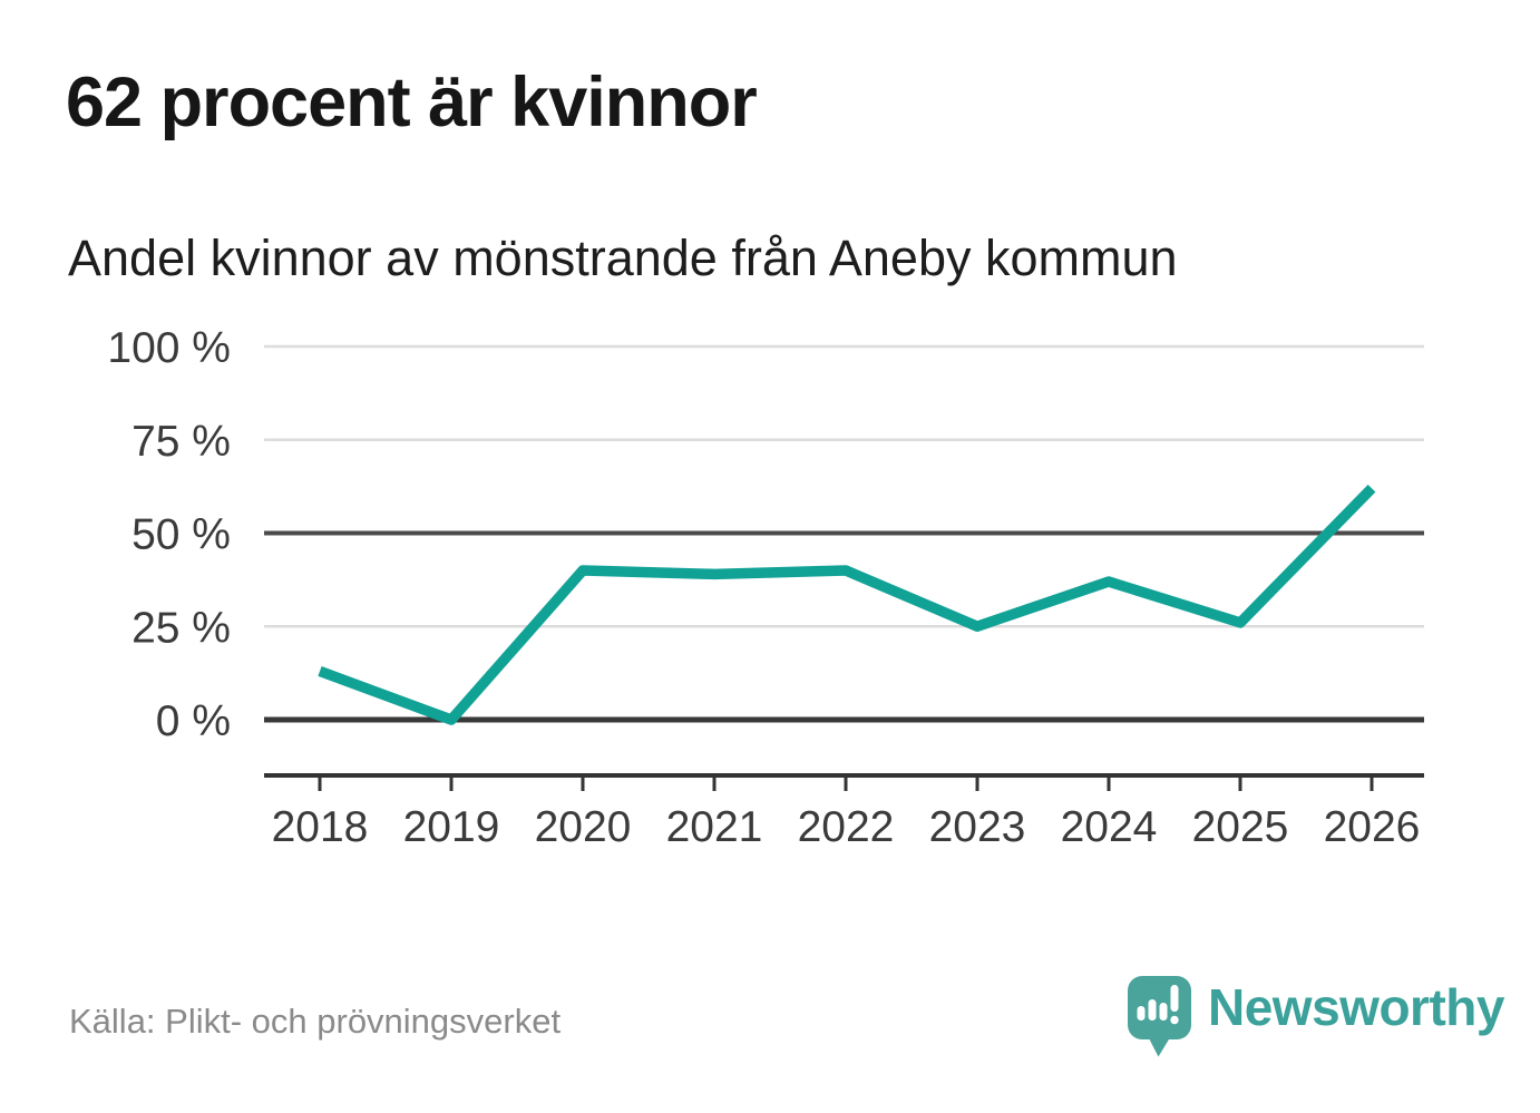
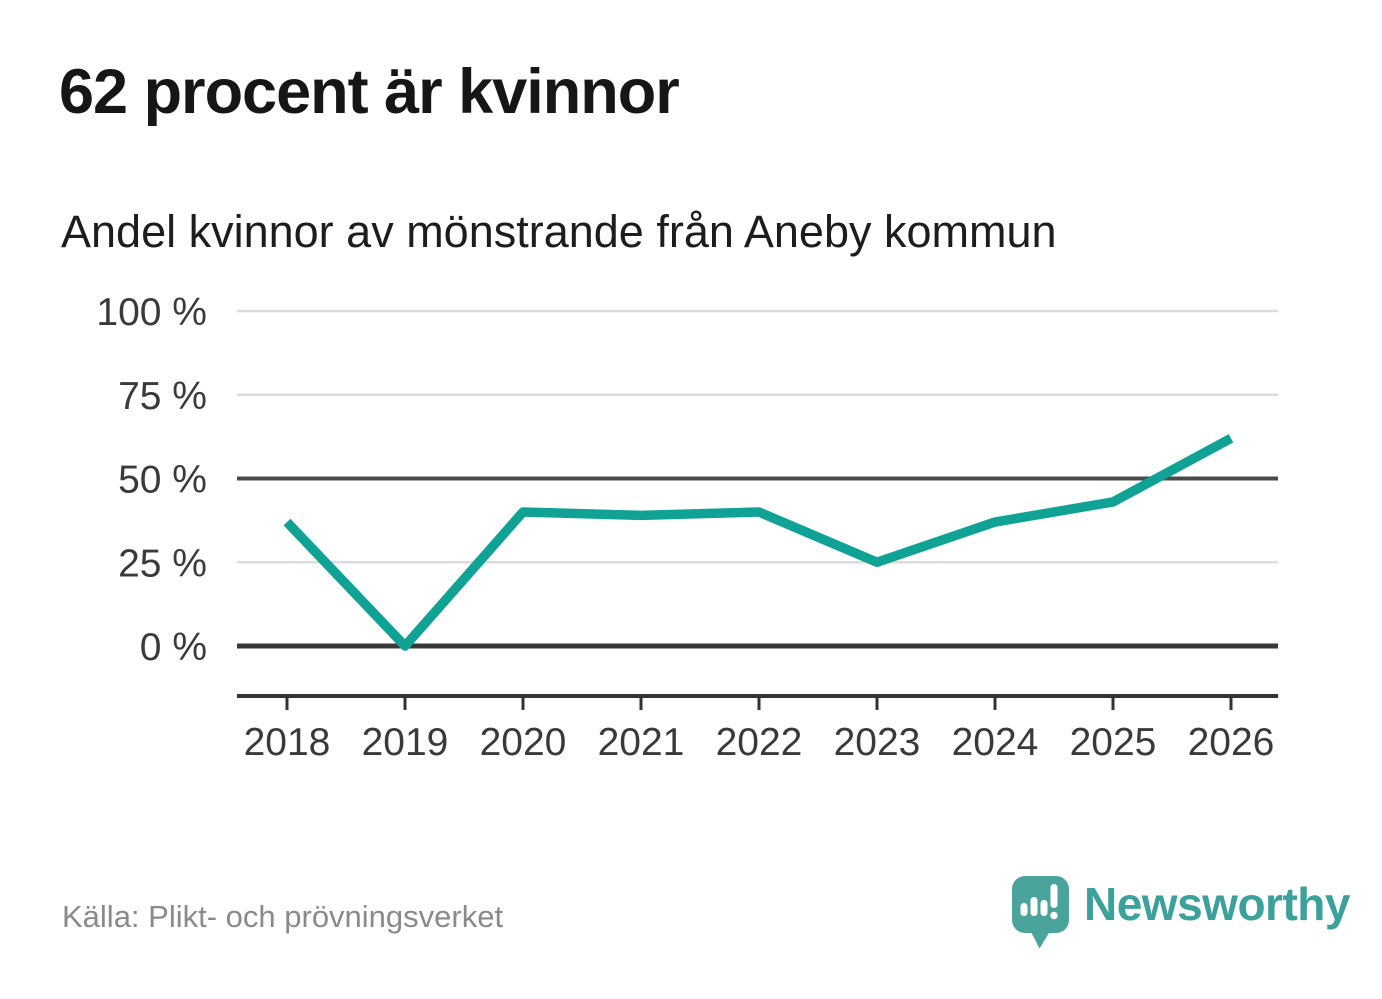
2018: 13% -> 37%
2025: 26% -> 43%
